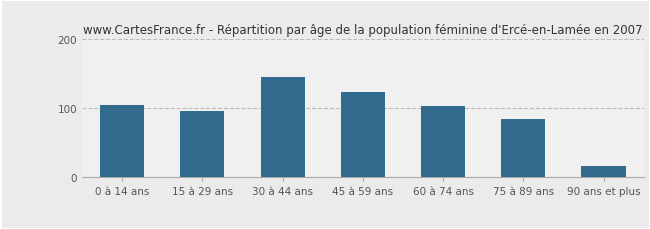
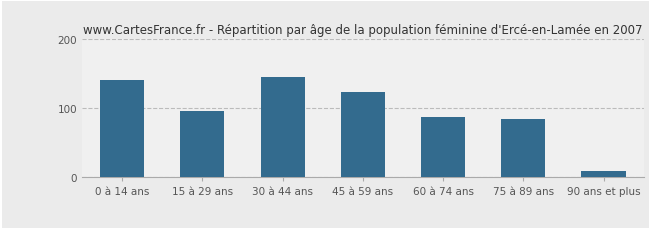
0 à 14 ans: 104 -> 140
60 à 74 ans: 102 -> 87
90 ans et plus: 16 -> 8
